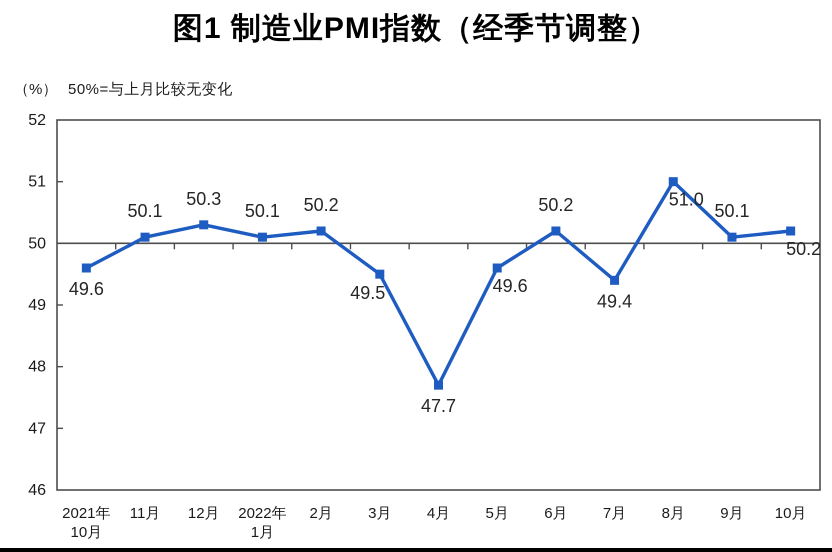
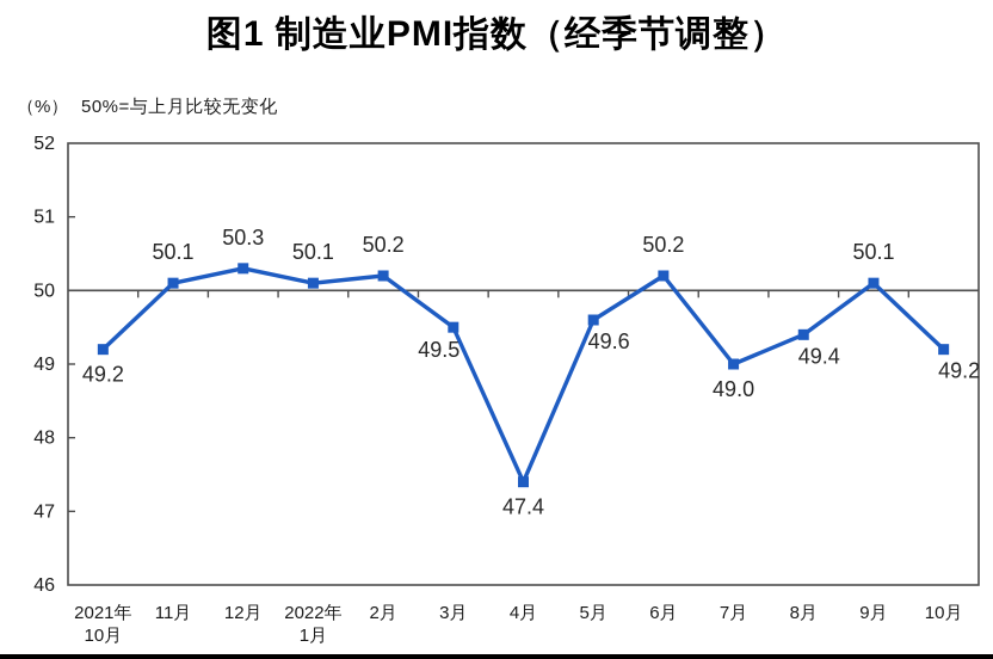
2021年 10月: 49.6 -> 49.2
4月: 47.7 -> 47.4
7月: 49.4 -> 49.0
8月: 51.0 -> 49.4
10月: 50.2 -> 49.2
